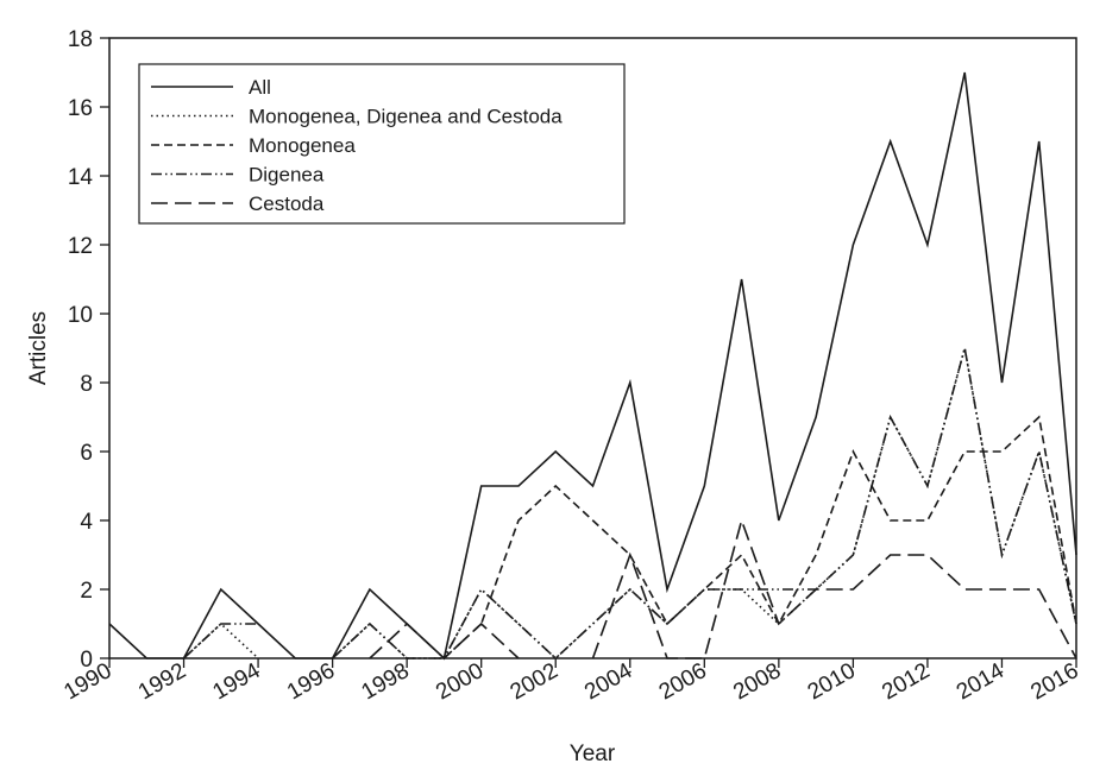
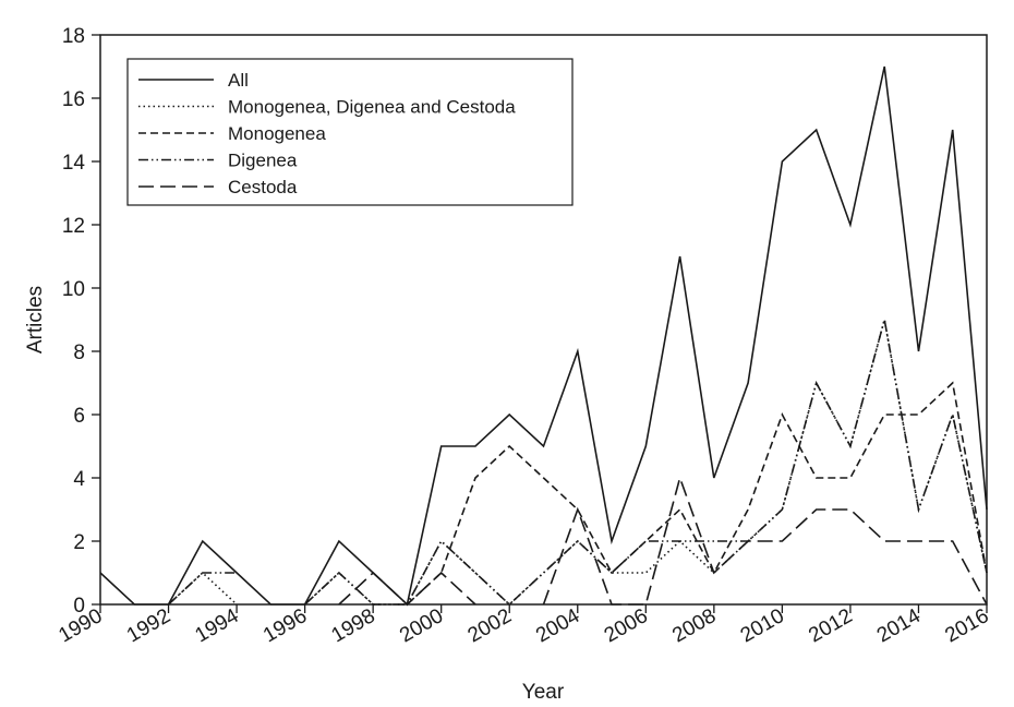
Monogenea, Digenea and Cestoda/2006: 2 -> 1
All/2010: 12 -> 14
